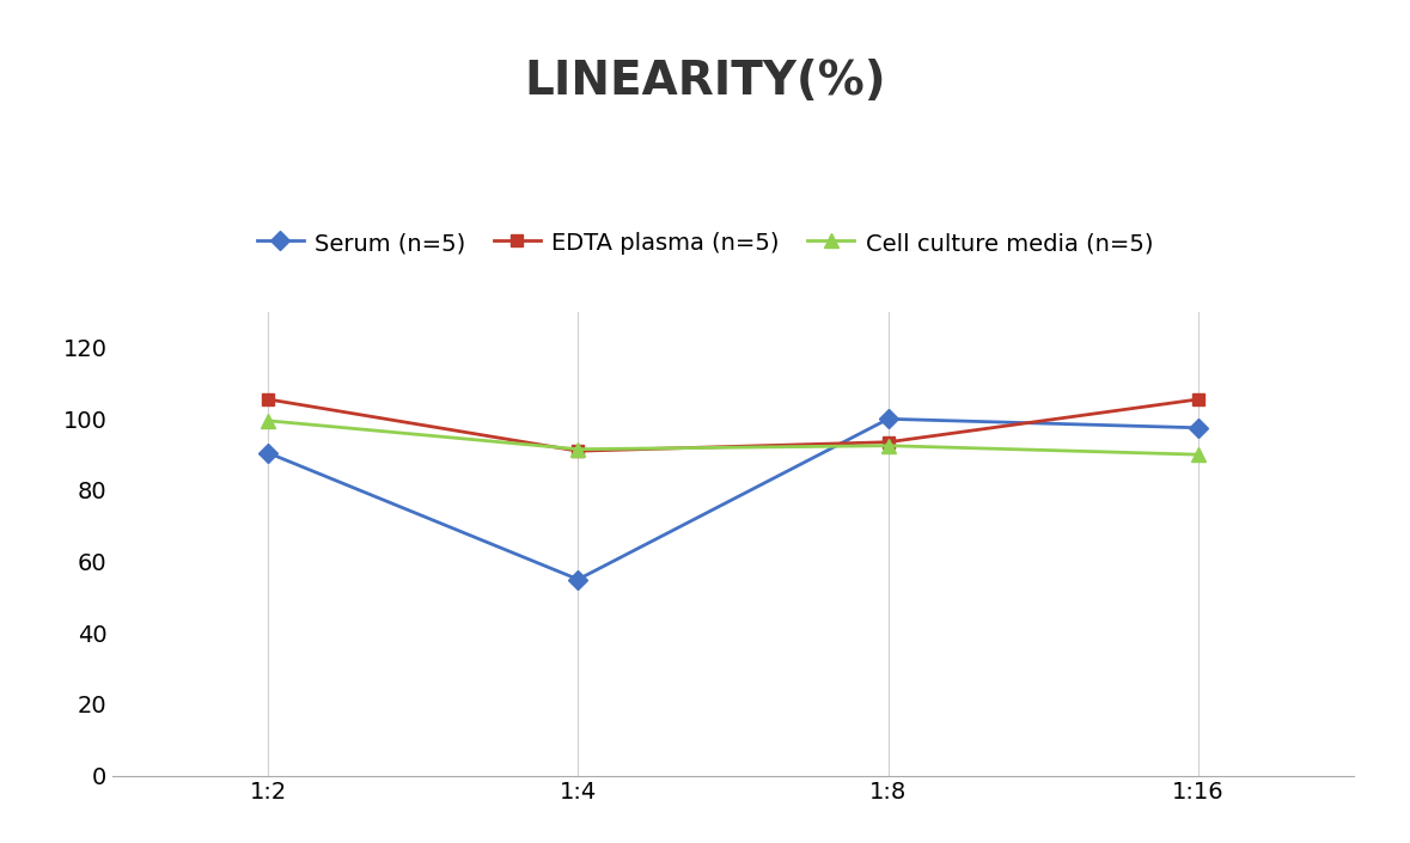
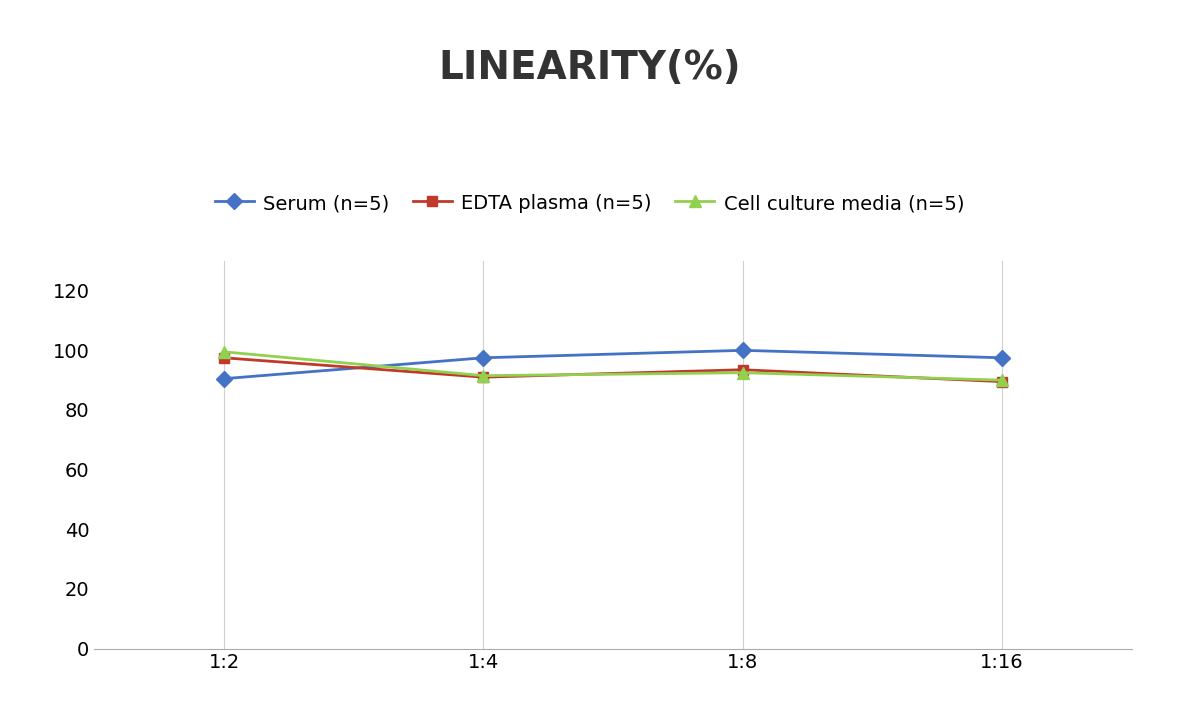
EDTA plasma (n=5)/1:2: 105.5 -> 97.5
Serum (n=5)/1:4: 55.0 -> 97.5
EDTA plasma (n=5)/1:16: 105.5 -> 89.5
